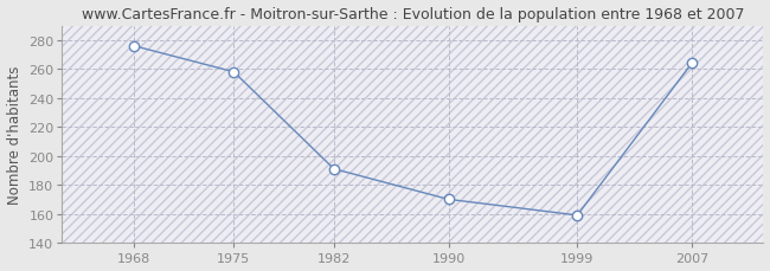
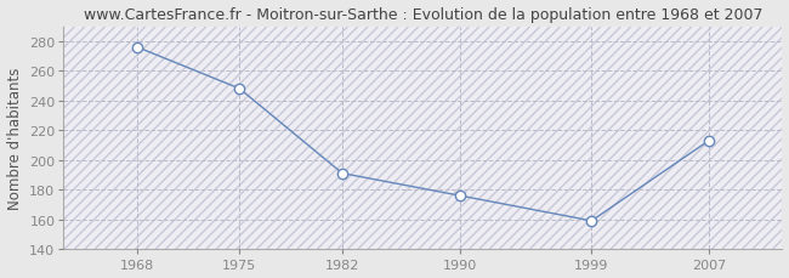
1975: 258 -> 248
1990: 170 -> 176
2007: 264 -> 213
